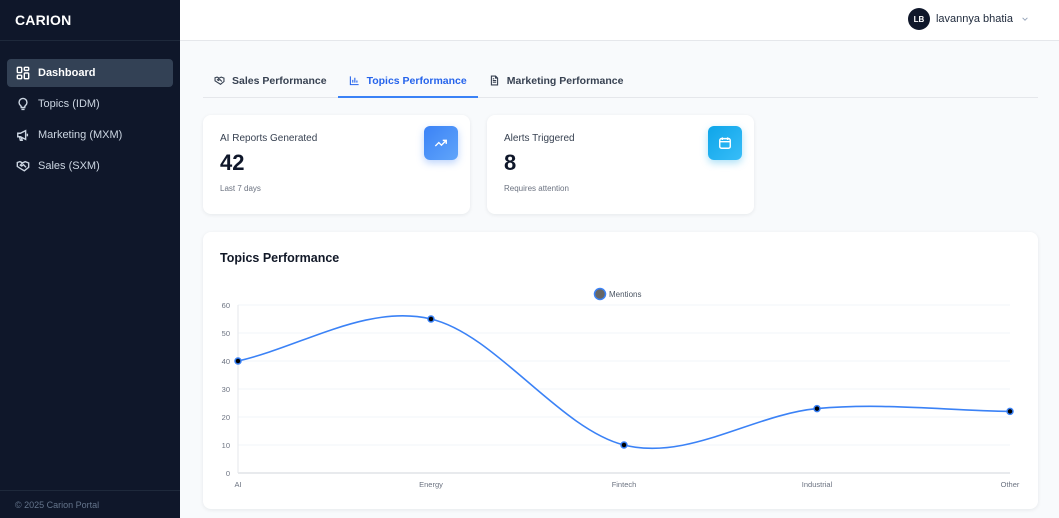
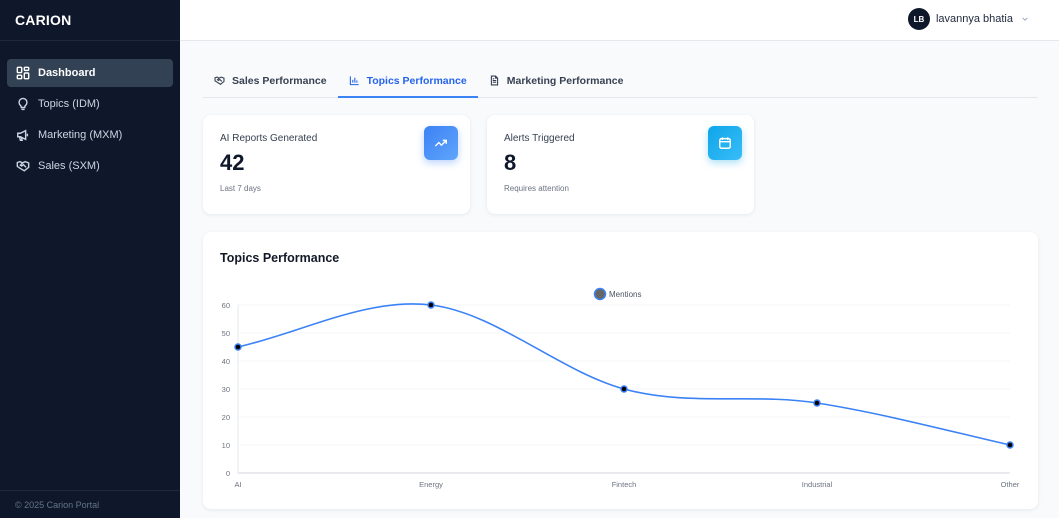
AI: 40 -> 45
Energy: 55 -> 60
Fintech: 10 -> 30
Industrial: 23 -> 25
Other: 22 -> 10
